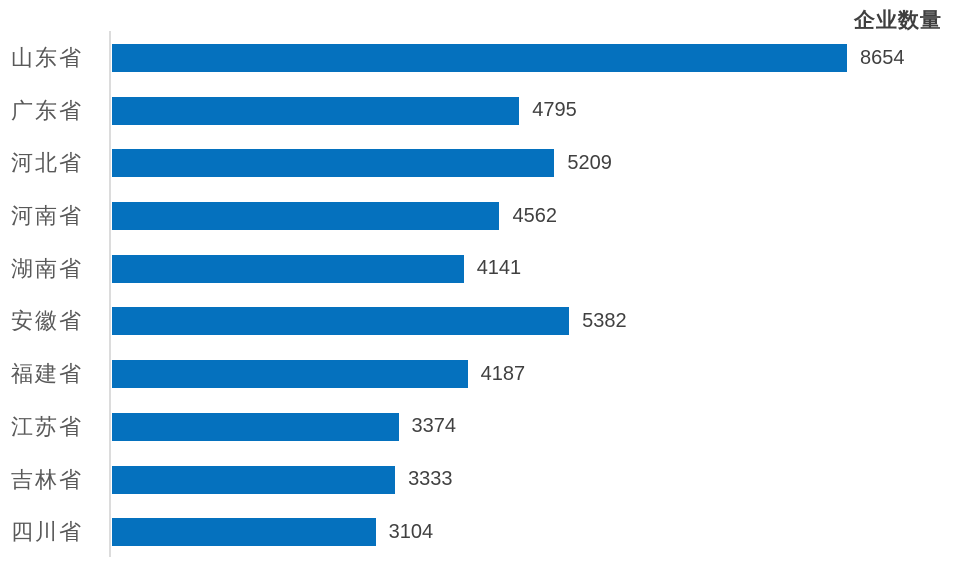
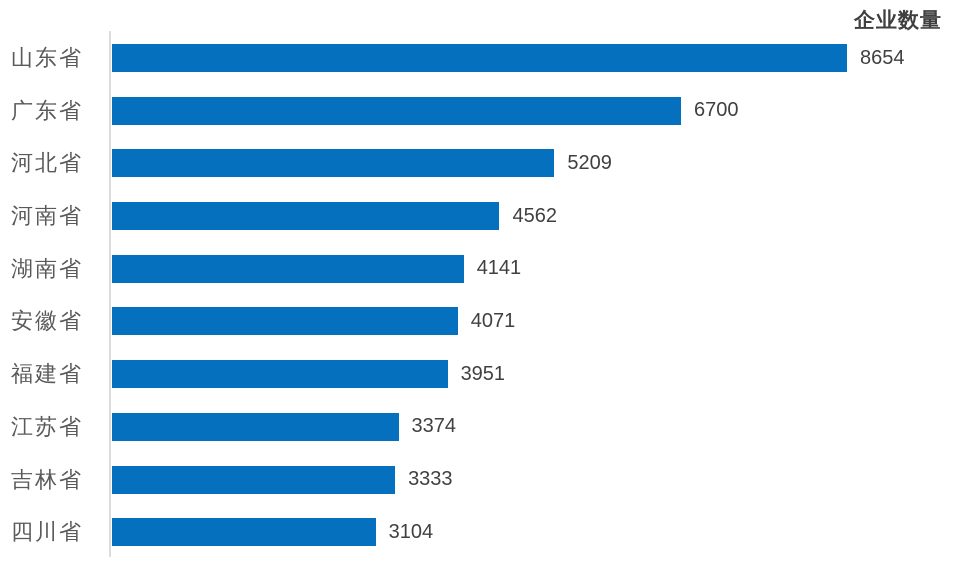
广东省: 4795 -> 6700
安徽省: 5382 -> 4071
福建省: 4187 -> 3951
